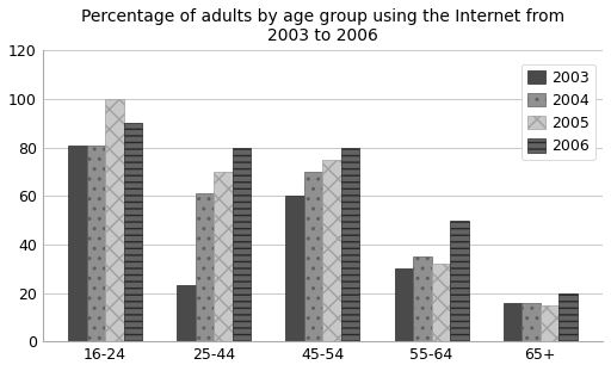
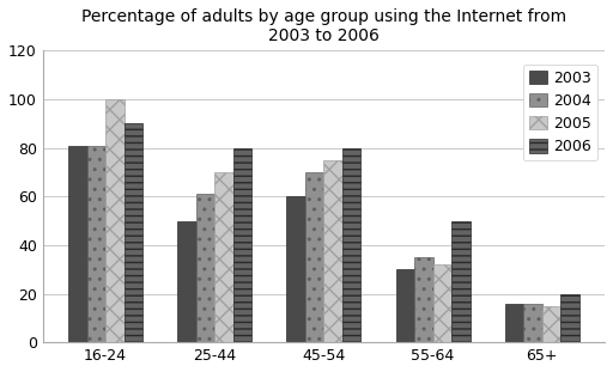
2003/25-44: 23 -> 50
